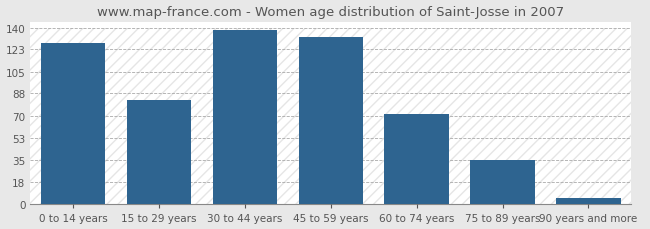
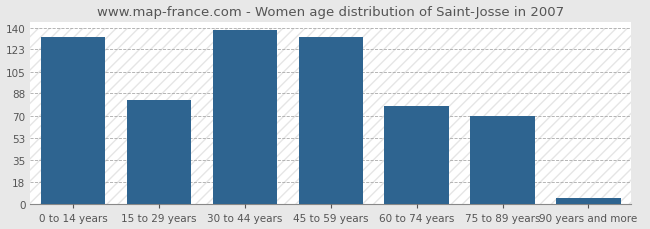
0 to 14 years: 128 -> 133
60 to 74 years: 72 -> 78
75 to 89 years: 35 -> 70
